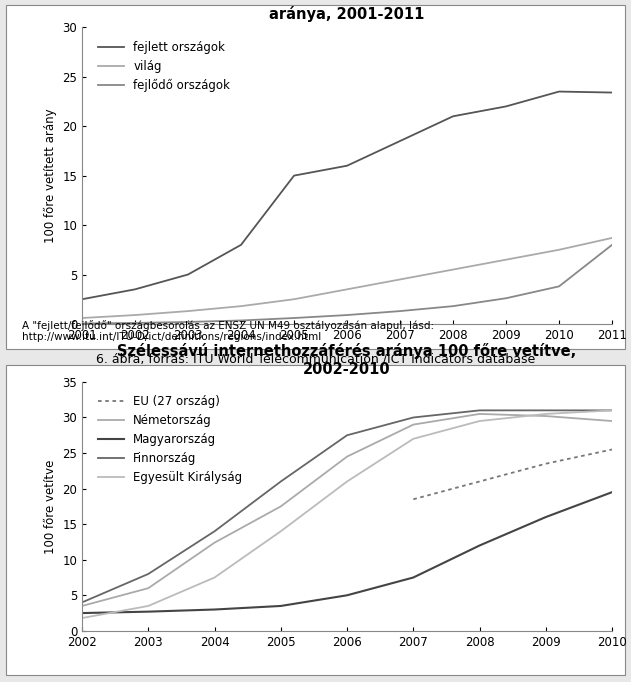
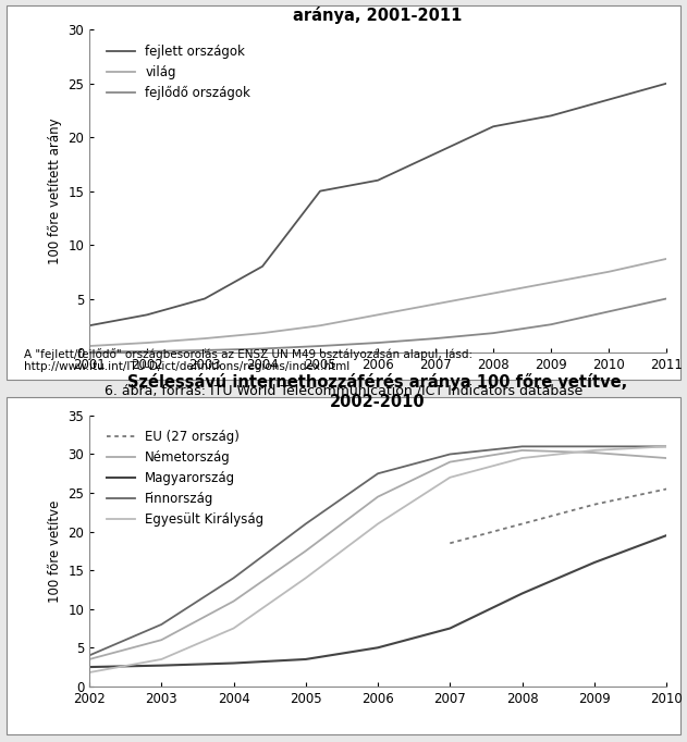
fejlett országok/2011: 23.4 -> 25.0
fejlődő országok/2011: 8.0 -> 5.0
Németország/2004: 12.4 -> 11.0
